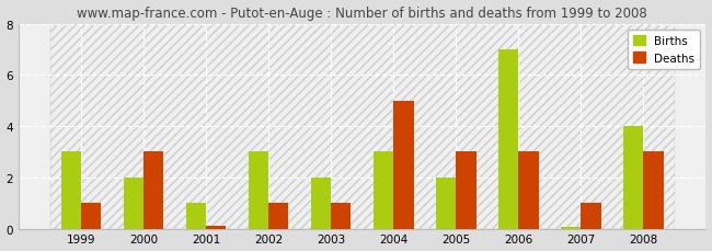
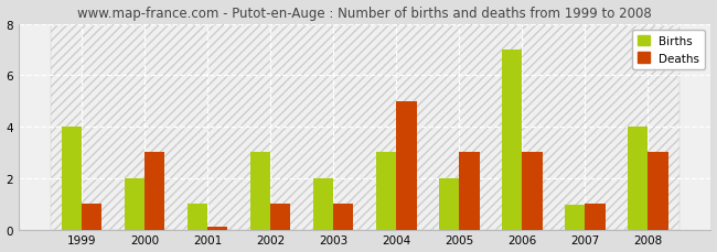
Births/1999: 3.00 -> 4.00
Births/2007: 0.05 -> 0.95
